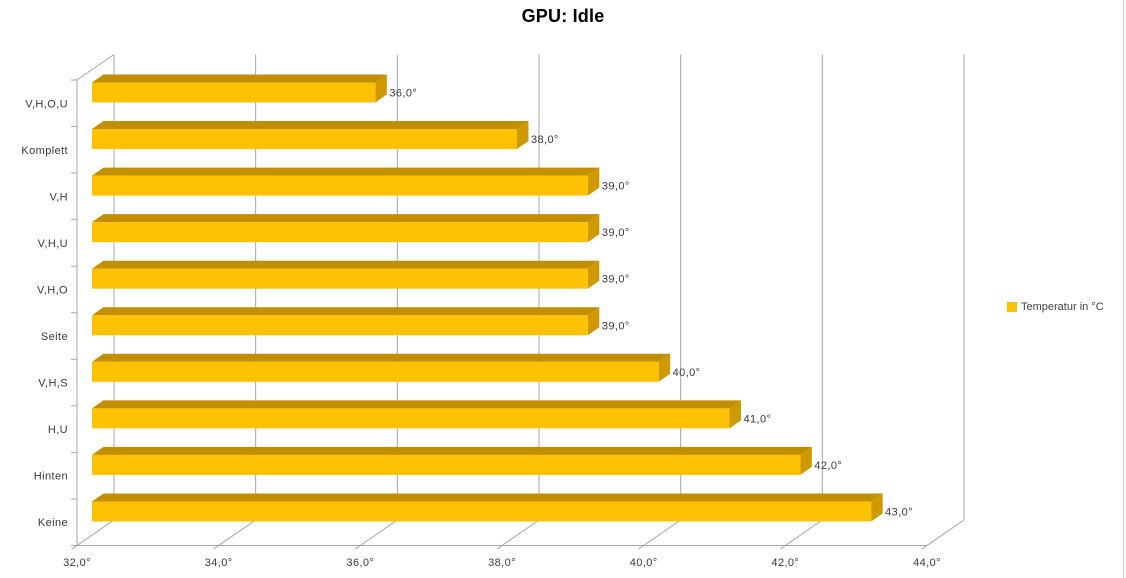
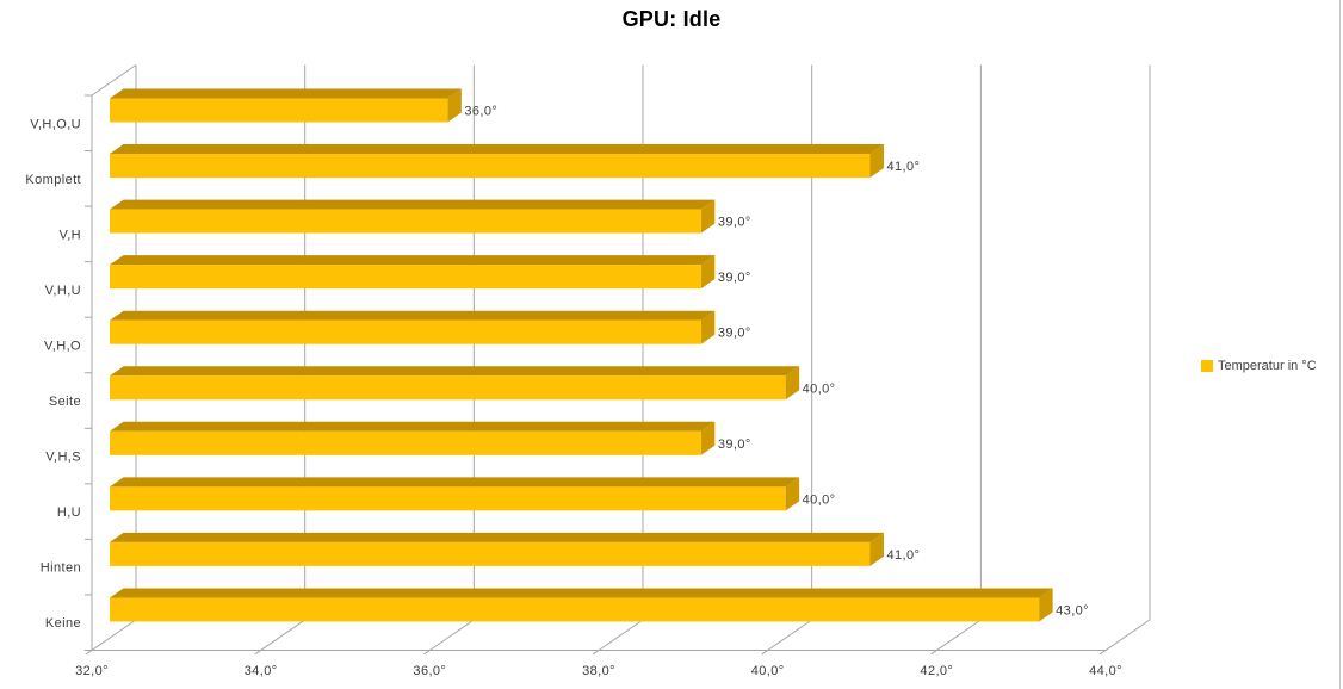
Komplett: 38,0° -> 41,0°
Seite: 39,0° -> 40,0°
V,H,S: 40,0° -> 39,0°
H,U: 41,0° -> 40,0°
Hinten: 42,0° -> 41,0°
